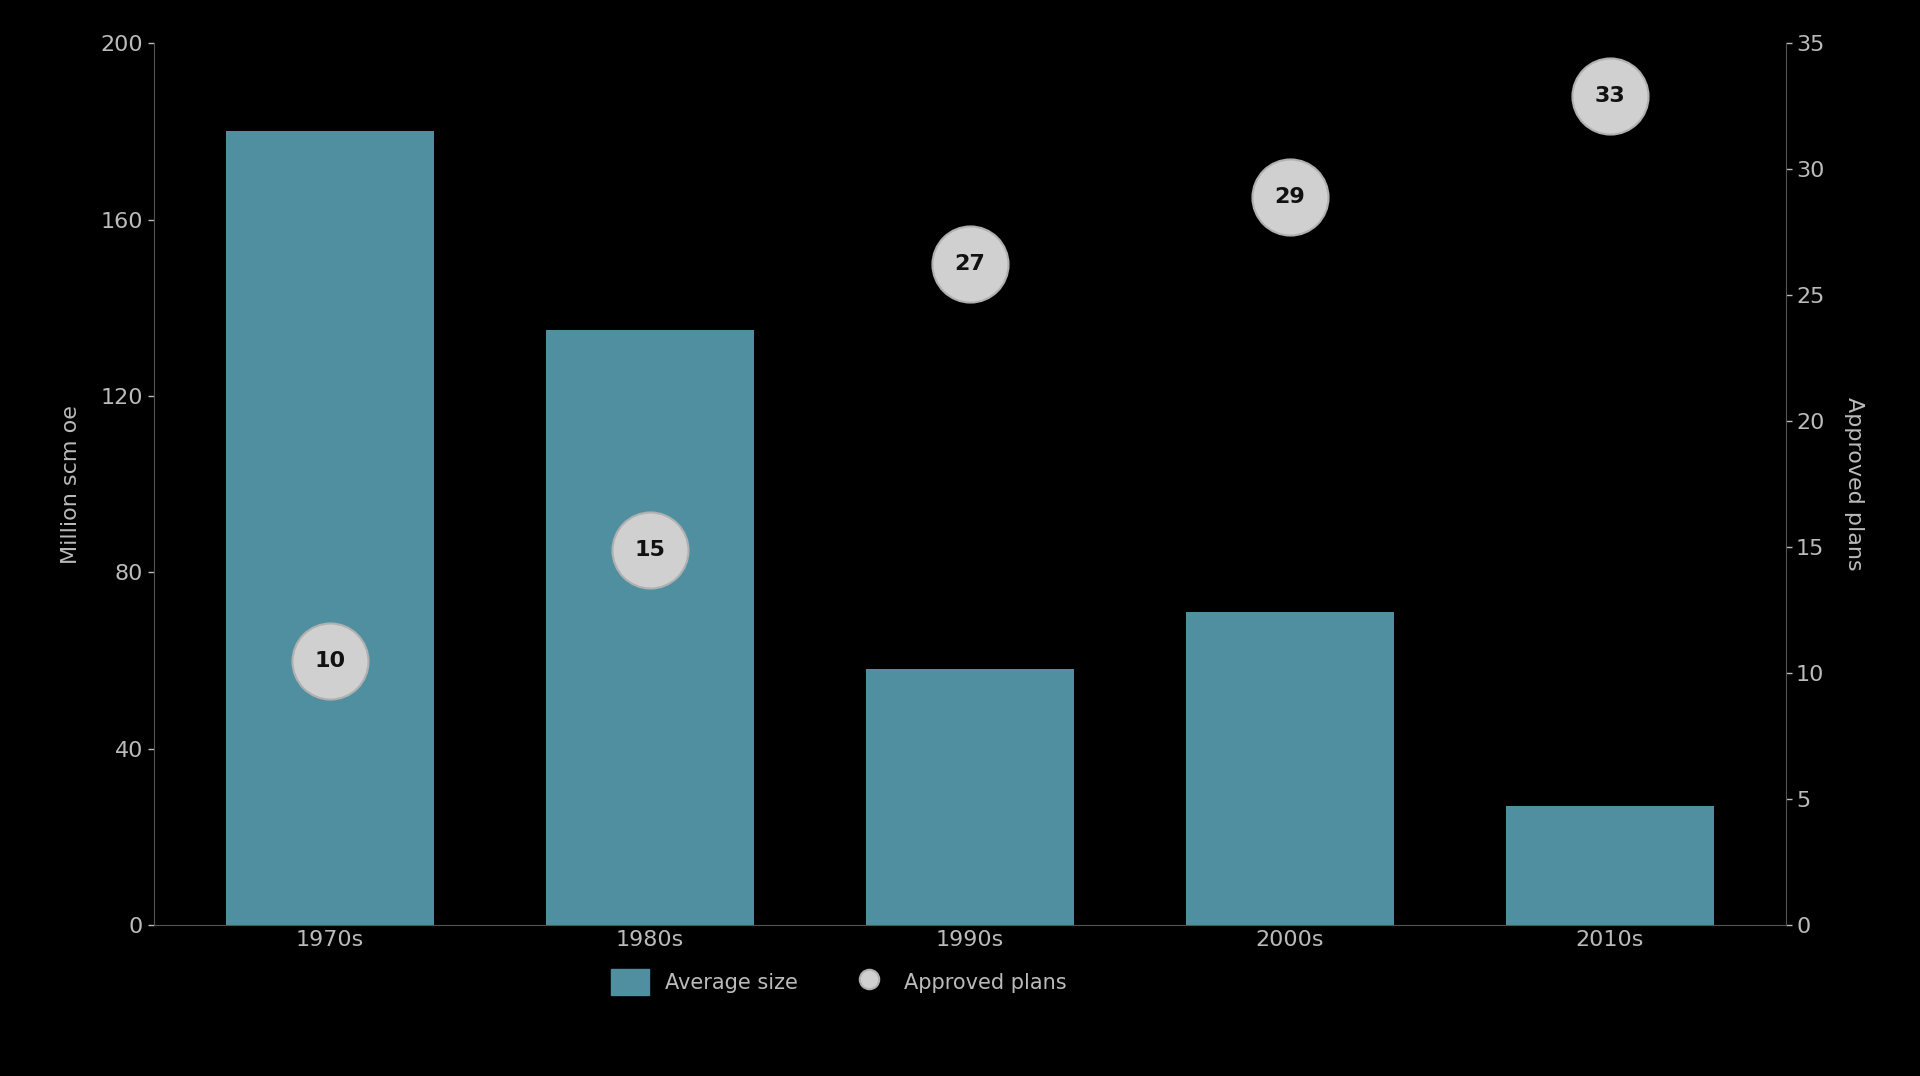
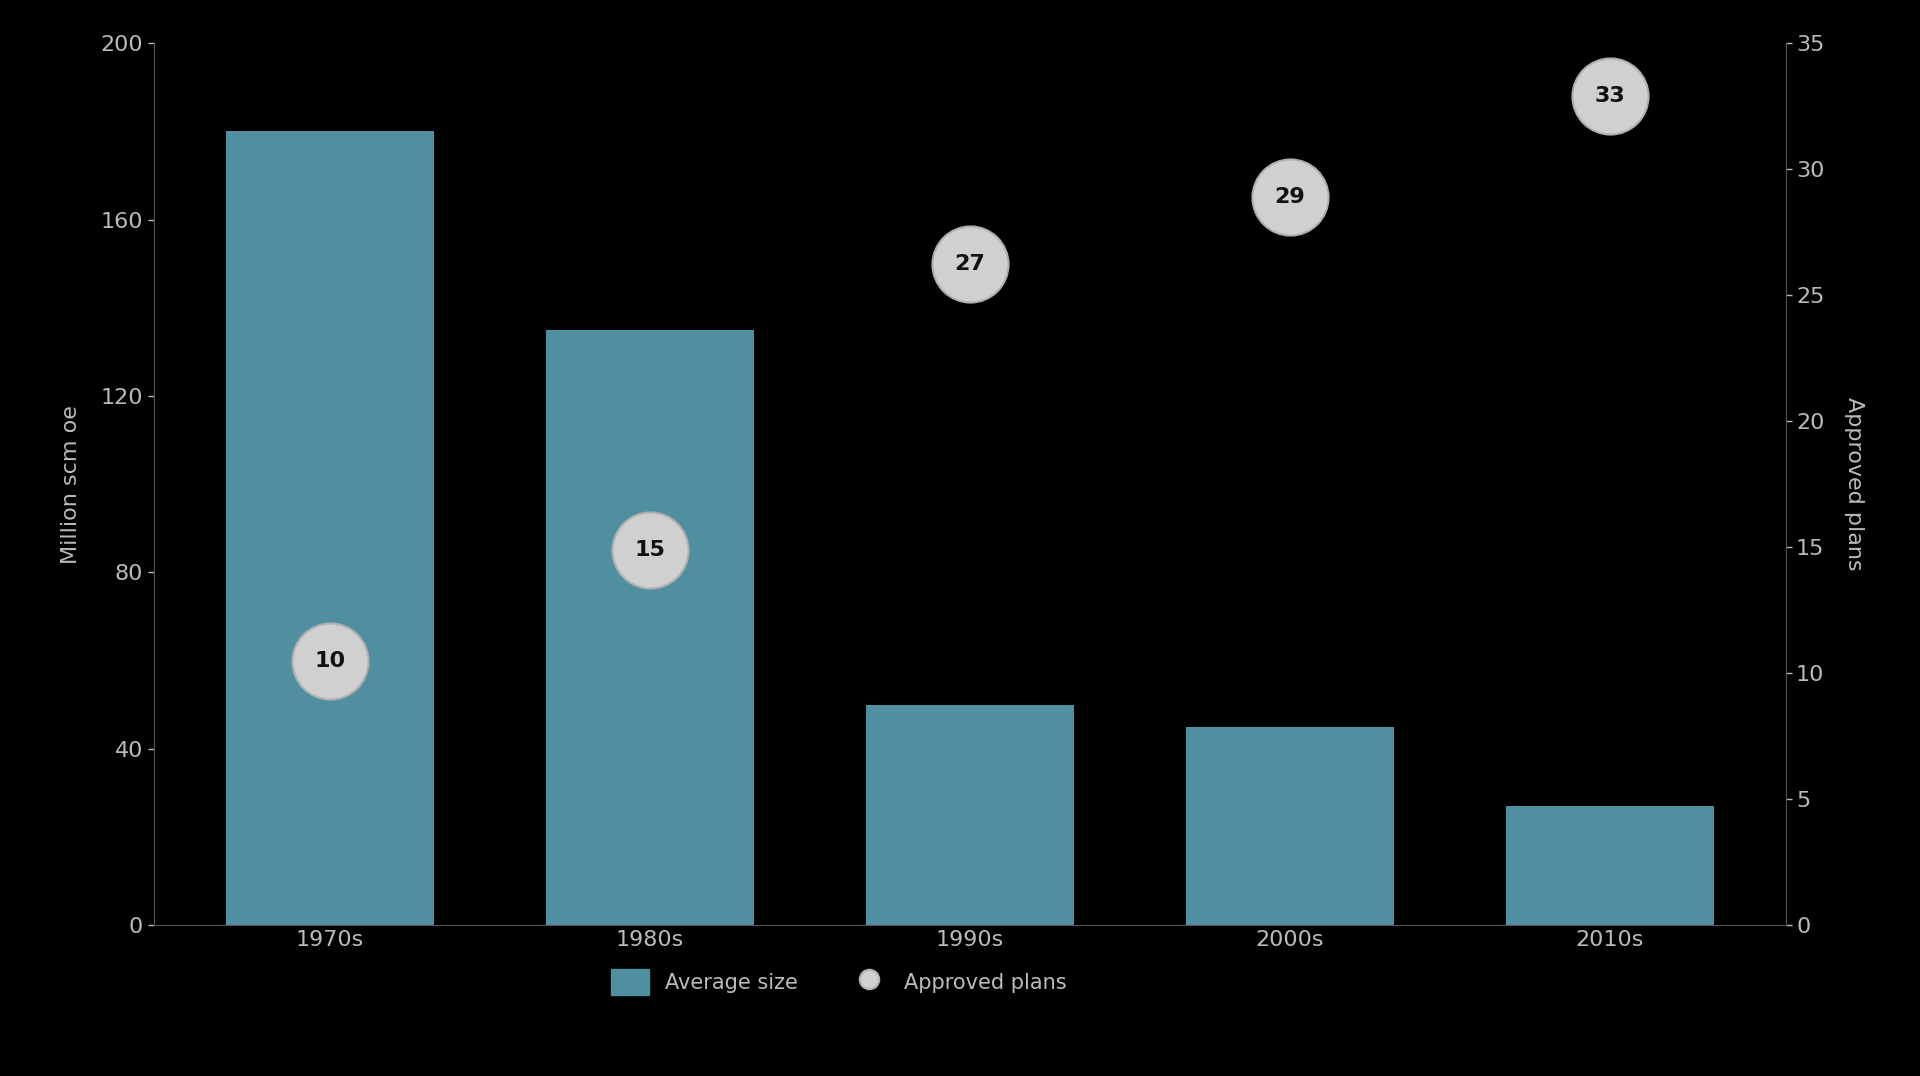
Average size/1990s: 58 -> 50
Average size/2000s: 71 -> 45
